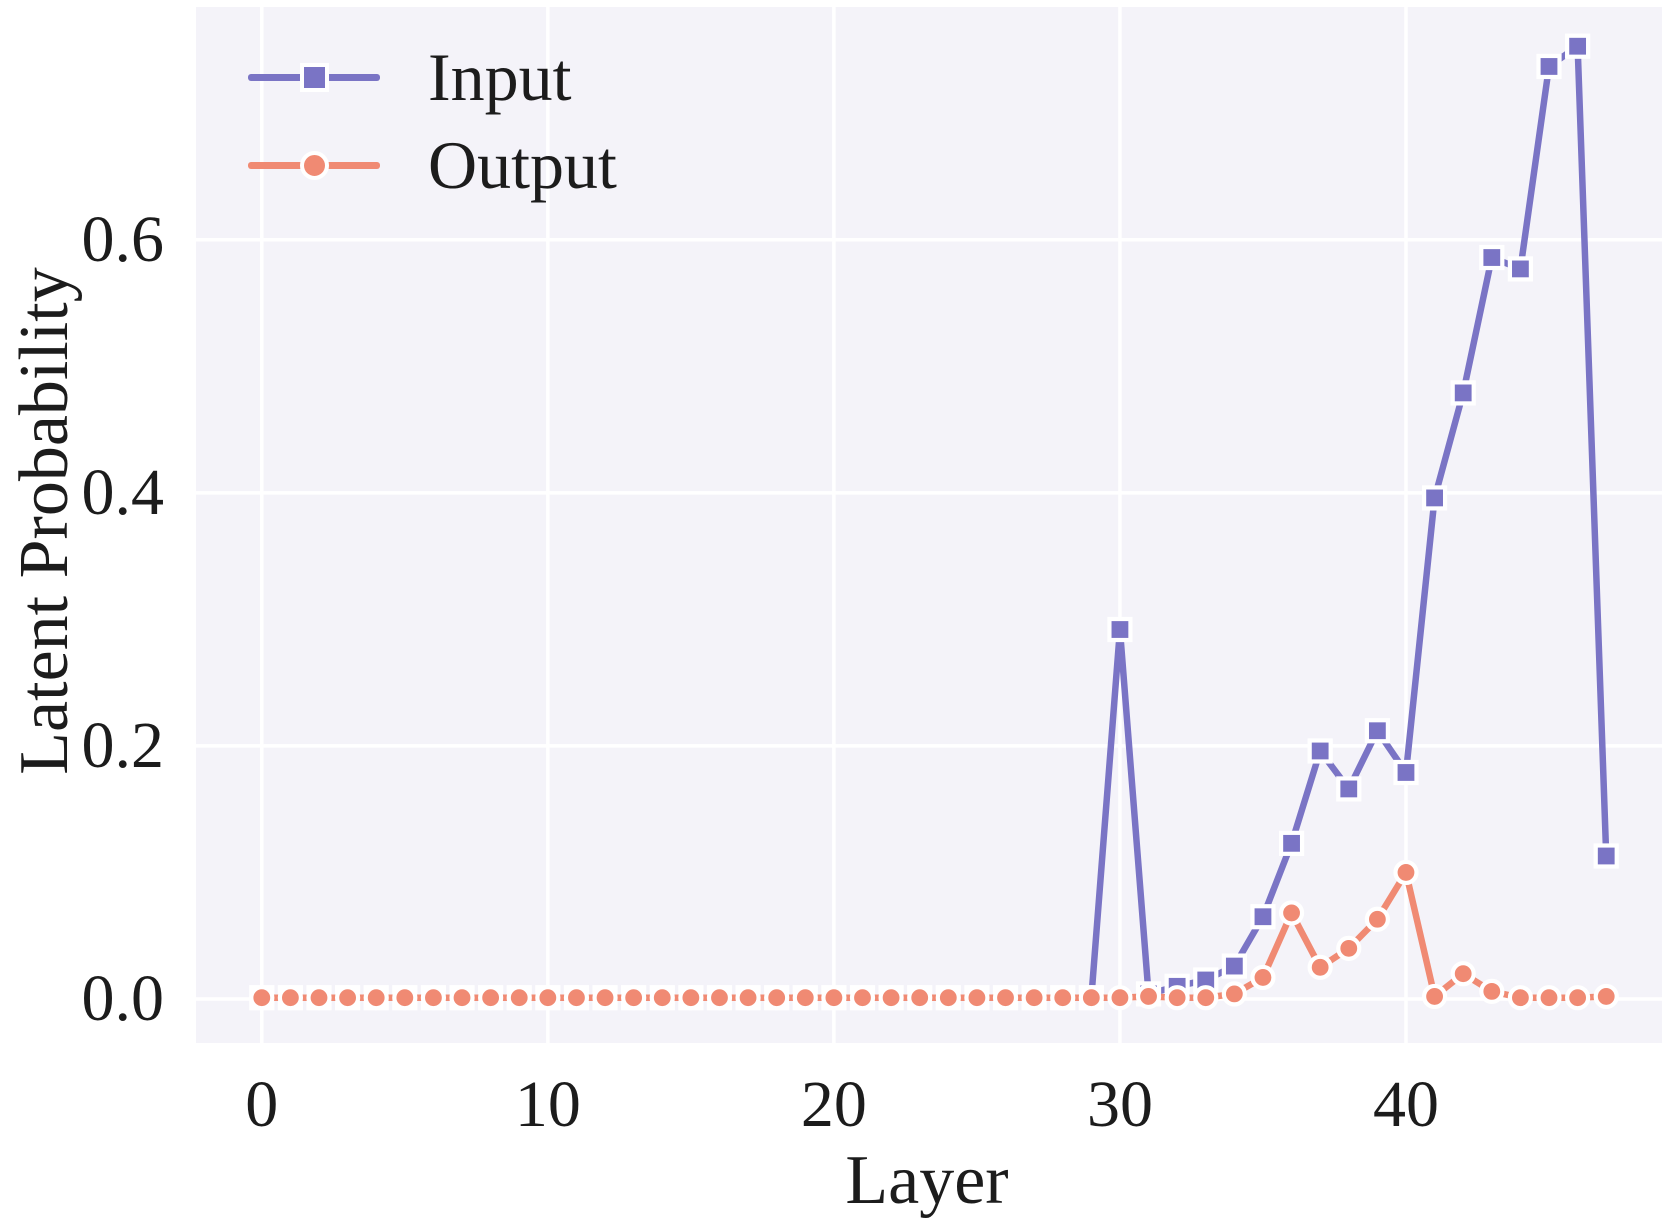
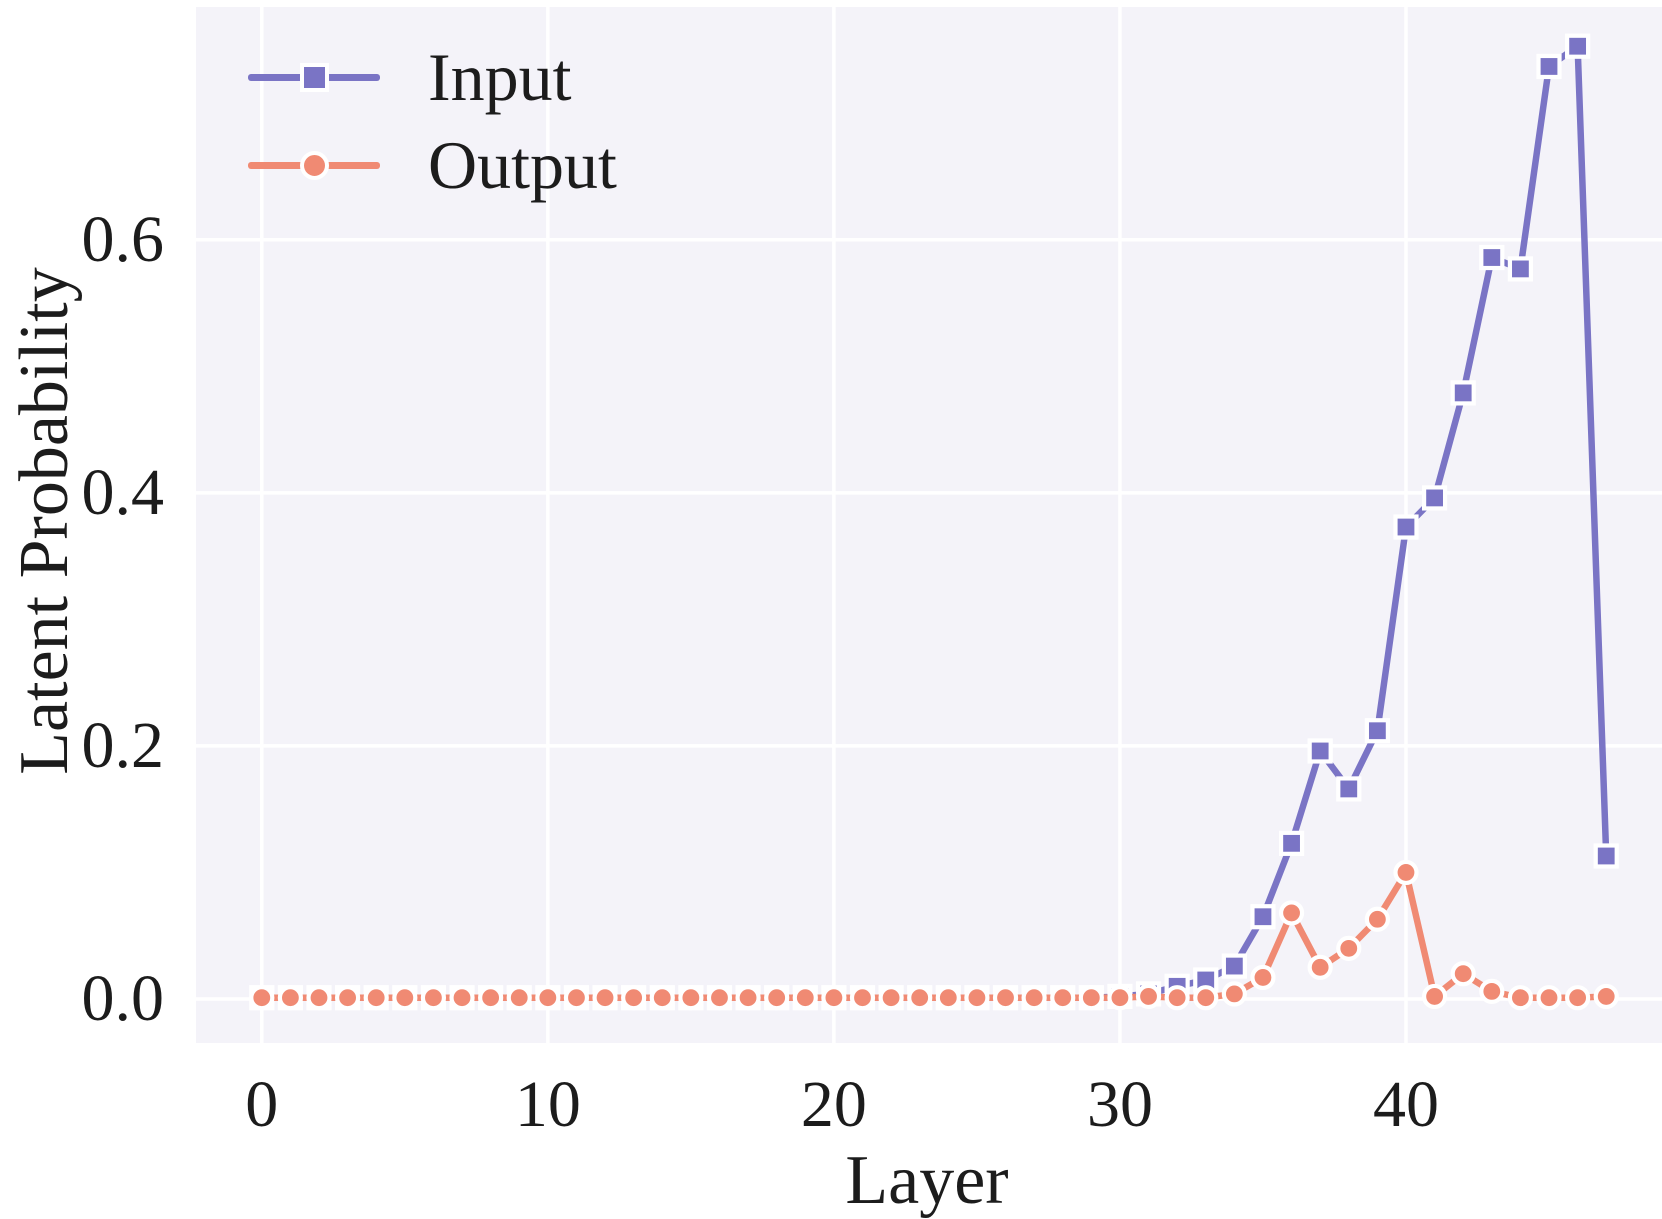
Input/30: 0.292 -> 0.002
Input/40: 0.179 -> 0.373
